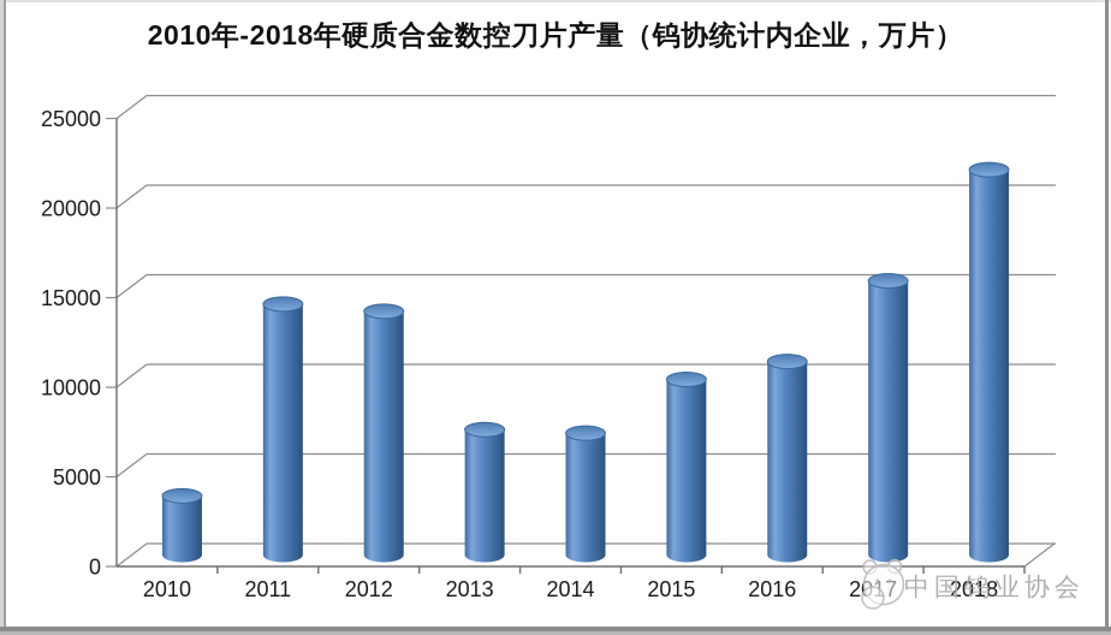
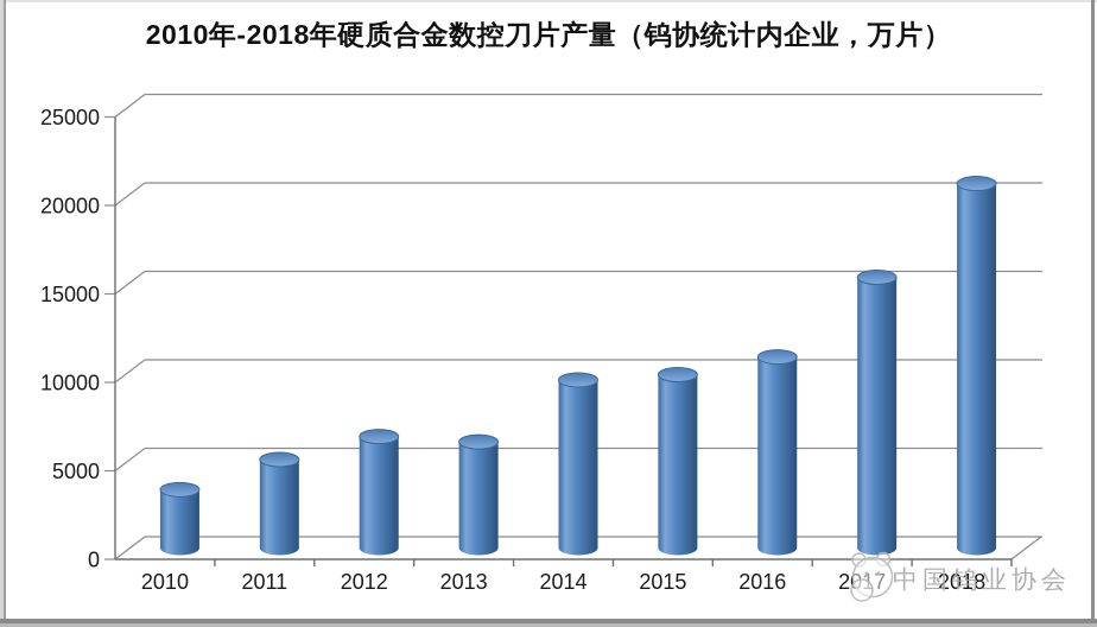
2011: 14000 -> 5000
2012: 13600 -> 6300
2013: 7000 -> 6000
2014: 6800 -> 9500
2018: 21500 -> 20600
